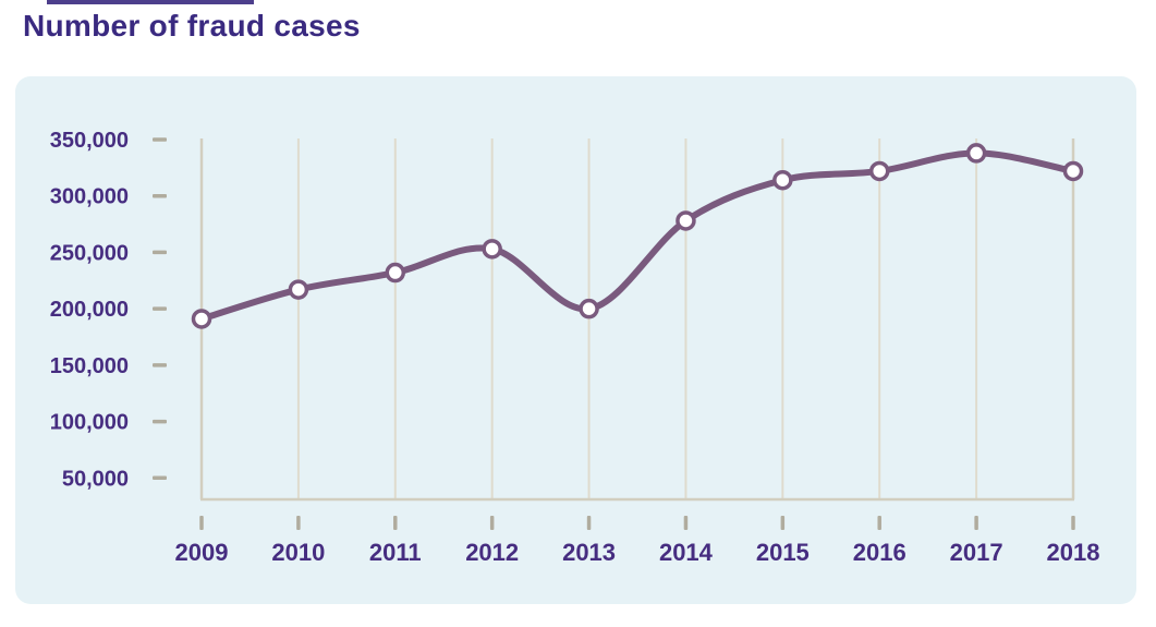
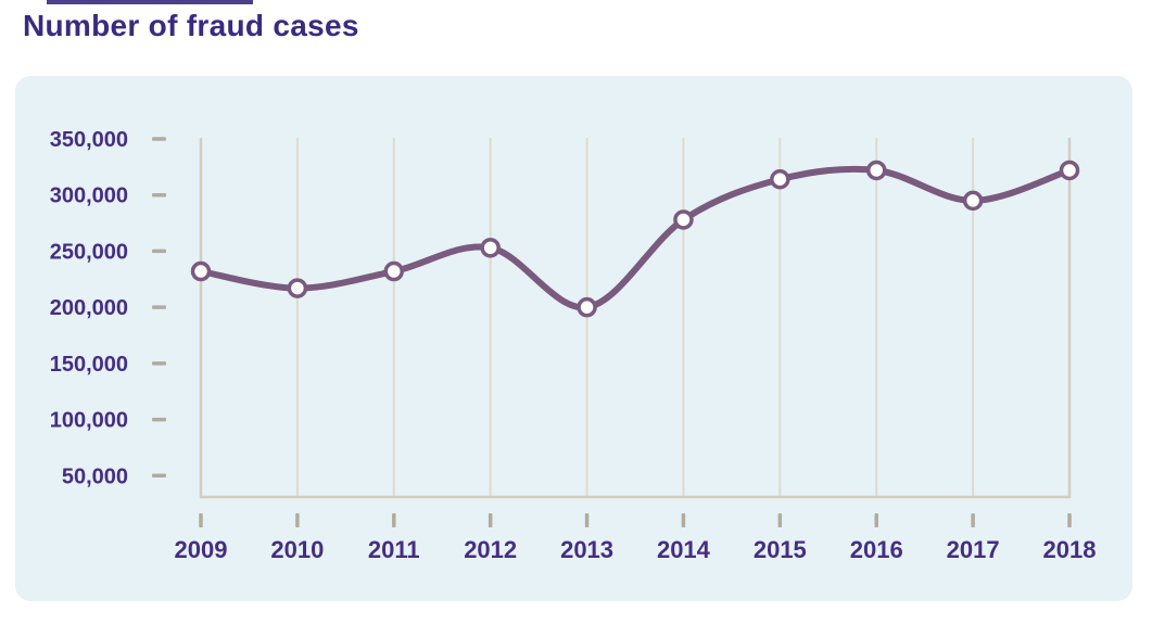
2009: 191000 -> 232000
2017: 338000 -> 295000
